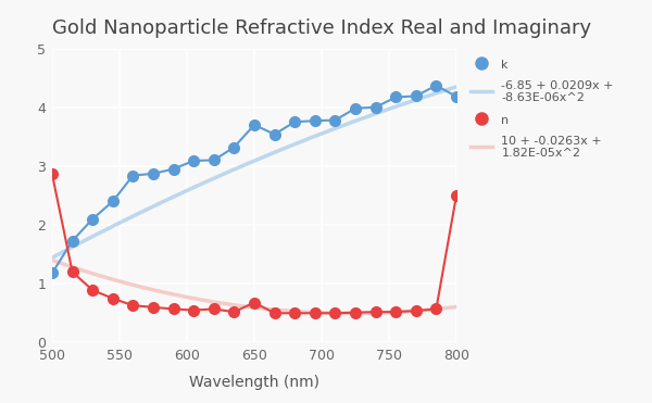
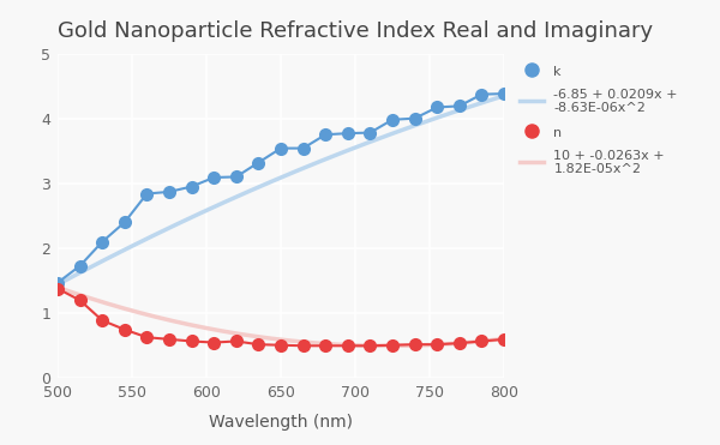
k/500: 1.18 -> 1.47
n/500: 2.86 -> 1.38
k/650: 3.70 -> 3.54
n/650: 0.68 -> 0.51
k/800: 4.18 -> 4.38
n/800: 2.50 -> 0.60
